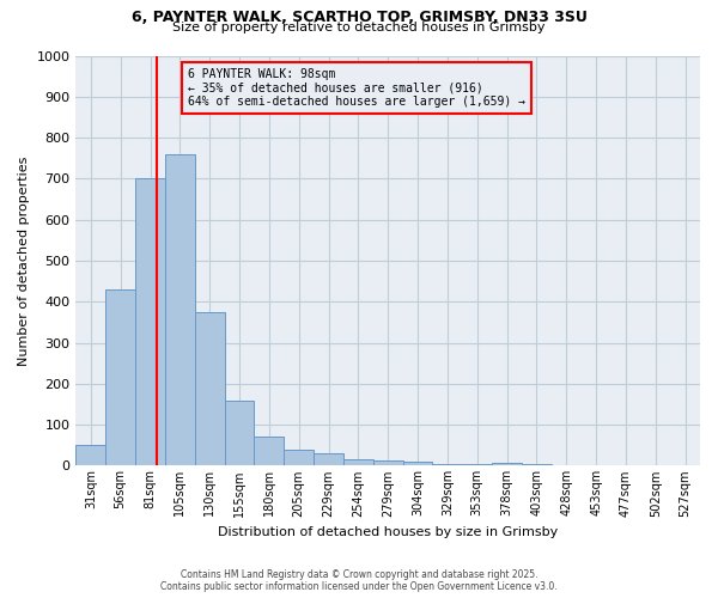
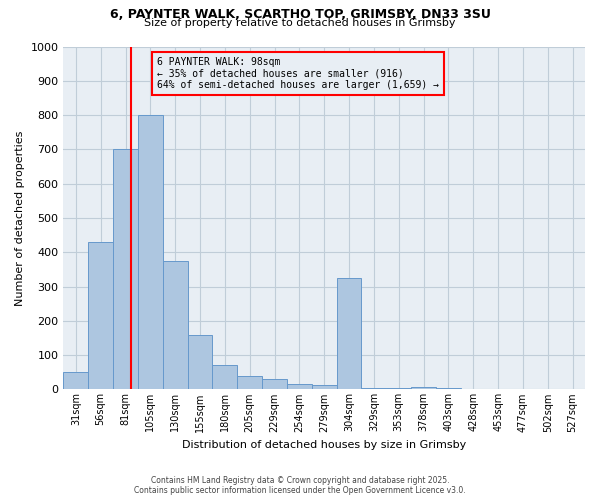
105sqm: 760 -> 800
304sqm: 10 -> 325
